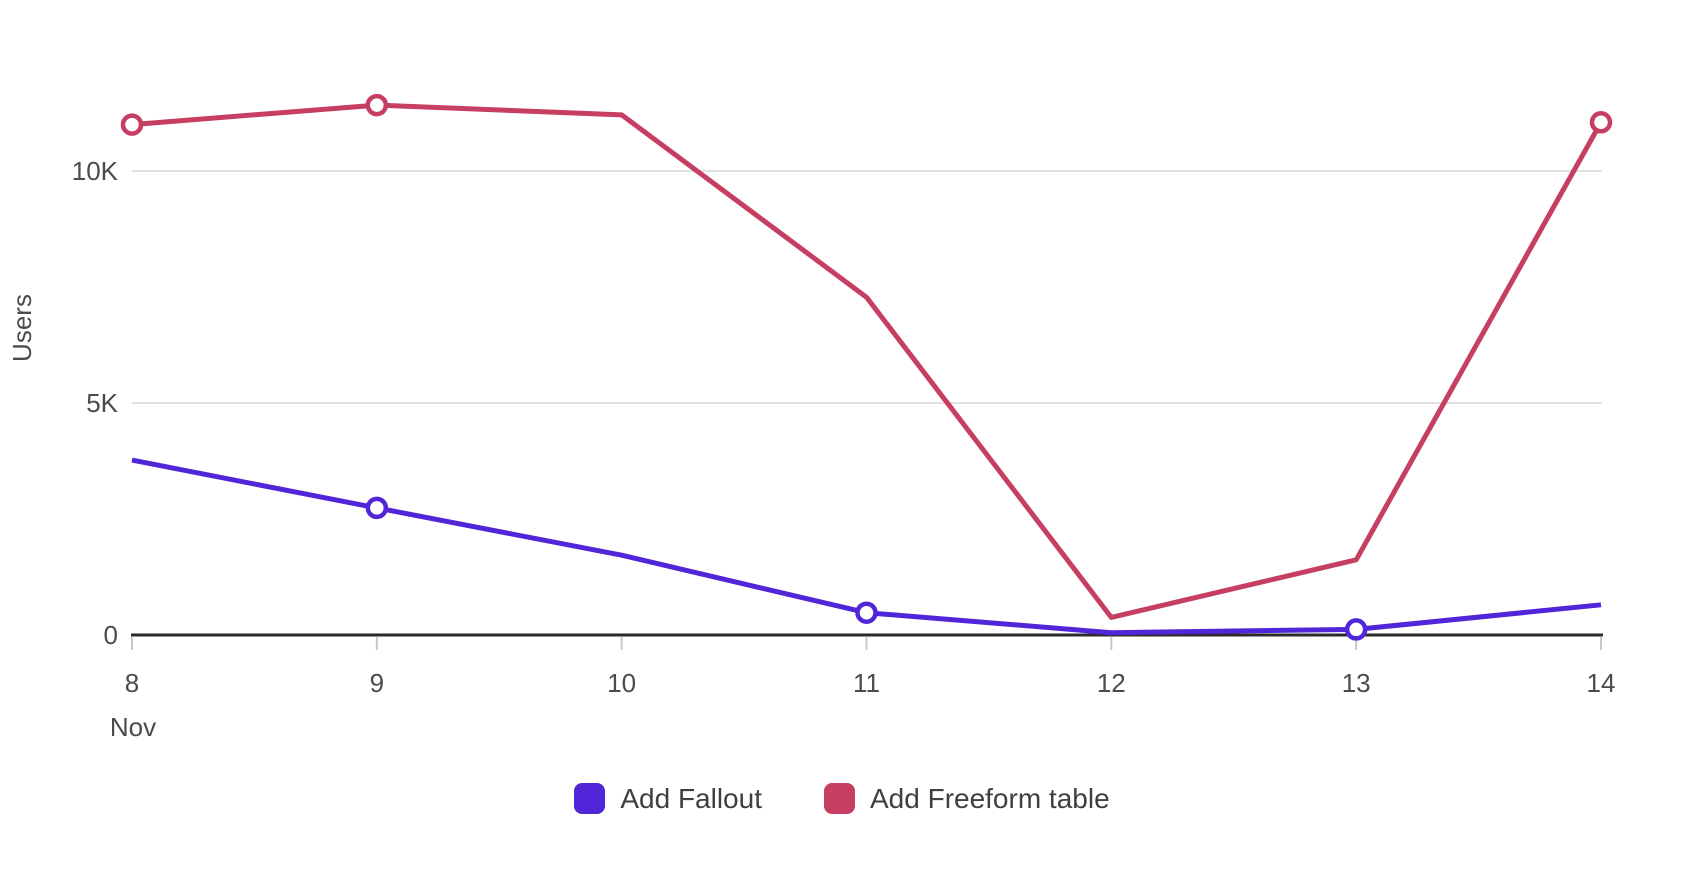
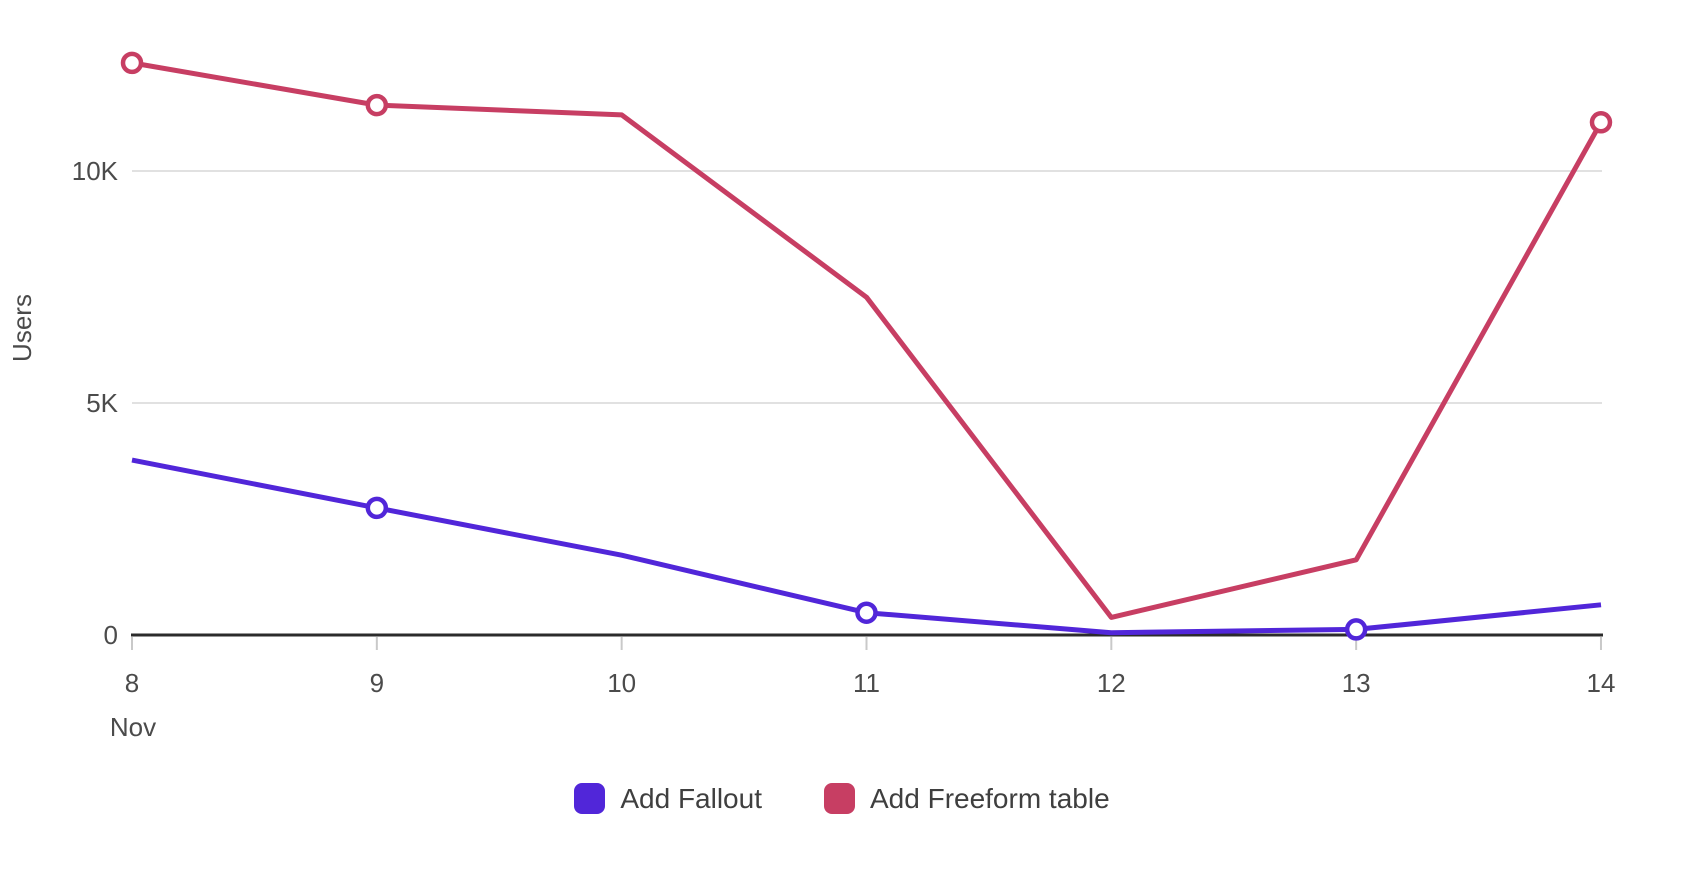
Add Freeform table/8: 11.0K -> 12.3K
